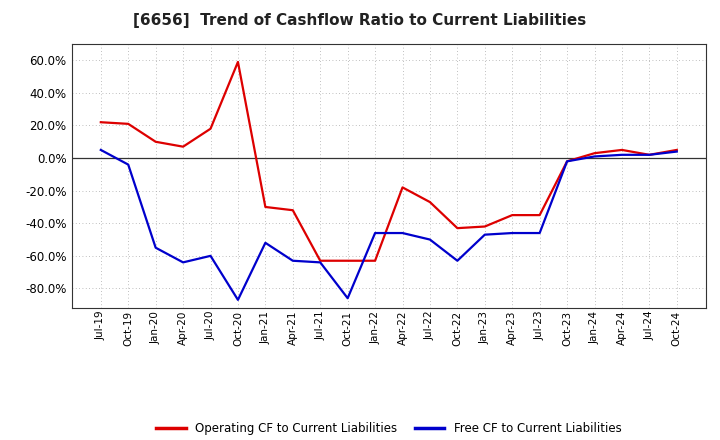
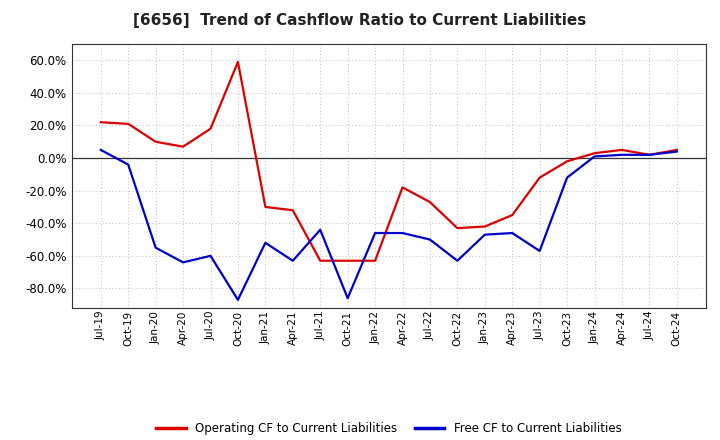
Free CF to Current Liabilities/Jul-21: -64% -> -44%
Operating CF to Current Liabilities/Jul-23: -35% -> -12%
Free CF to Current Liabilities/Jul-23: -46% -> -57%
Free CF to Current Liabilities/Oct-23: -2% -> -12%
